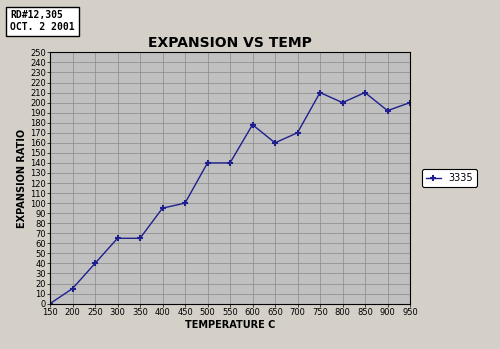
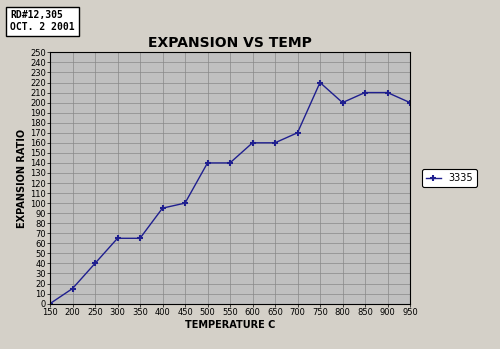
600: 178 -> 160
750: 210 -> 220
900: 192 -> 210
